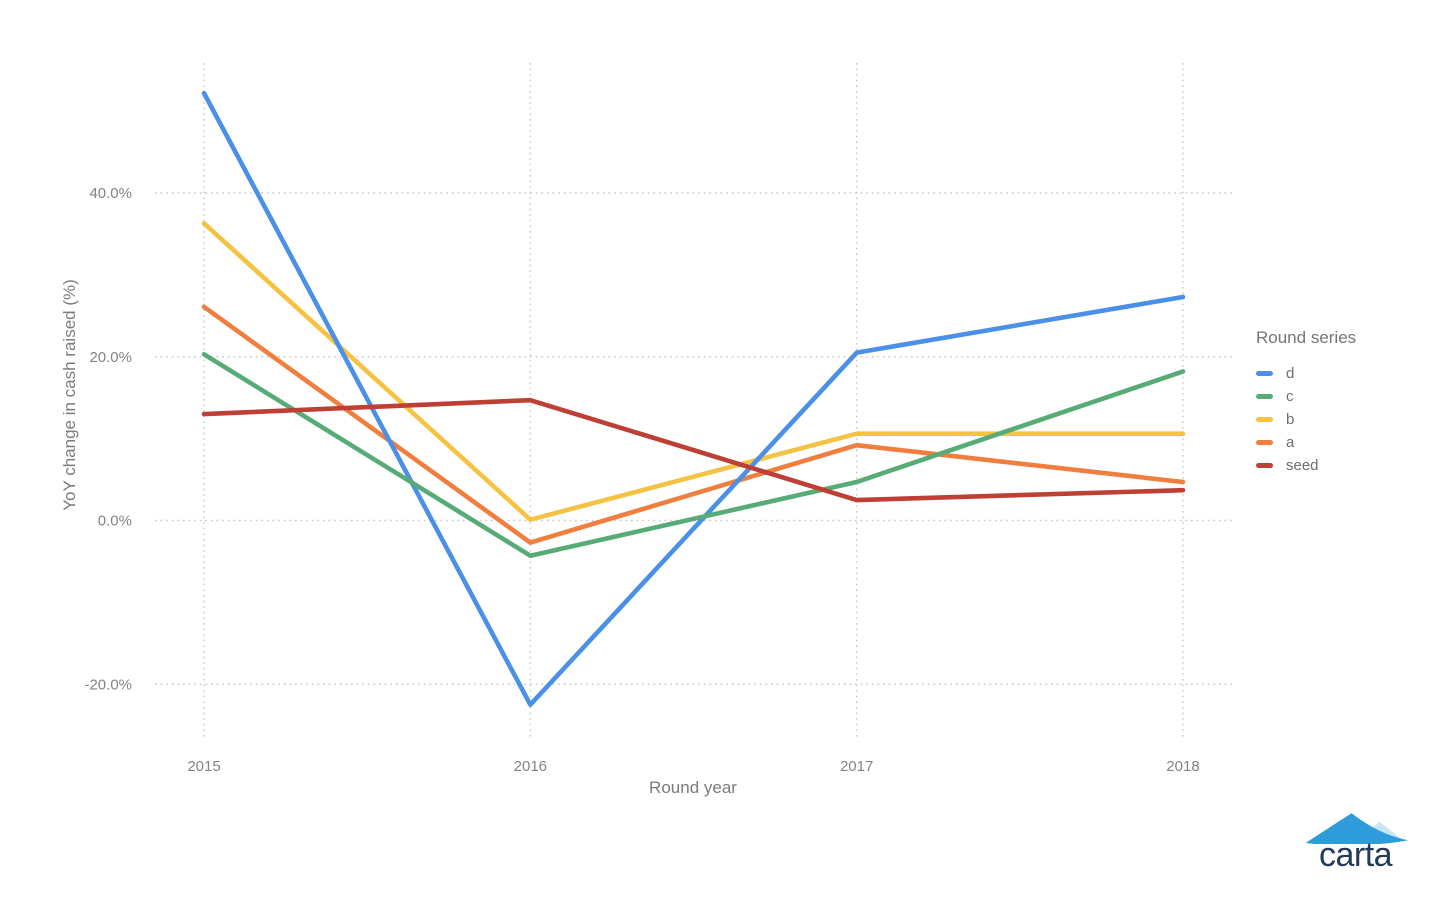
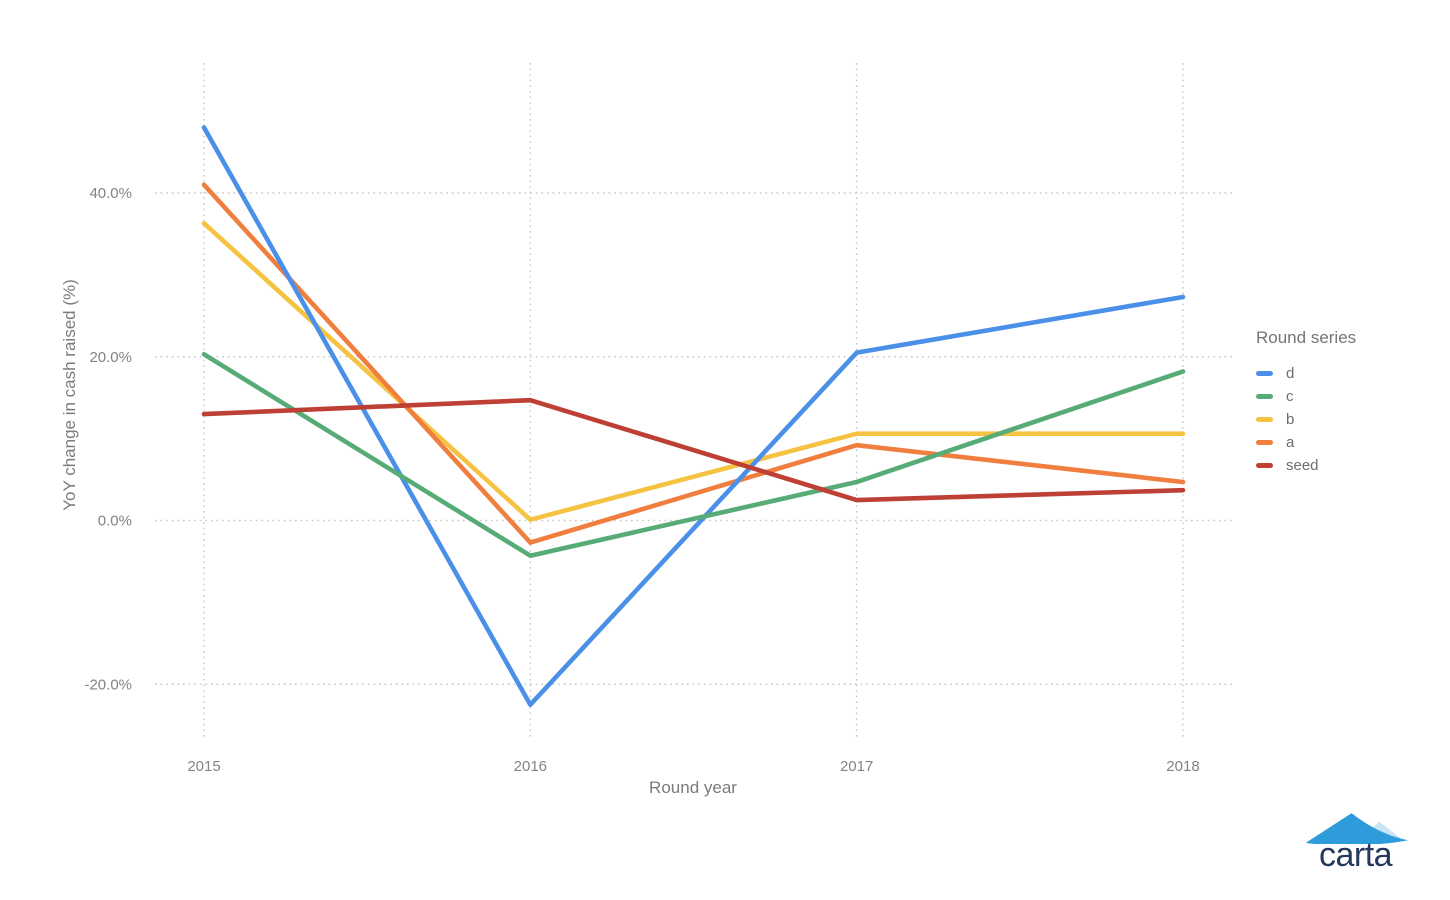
d/2015: 52% -> 48%
a/2015: 26% -> 41%
